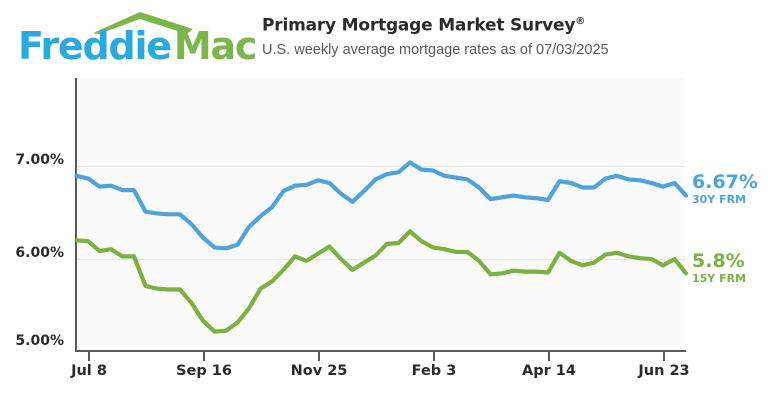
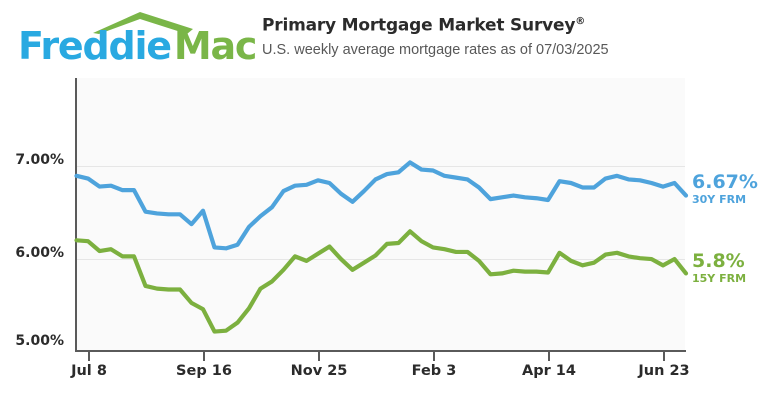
30Y FRM/Sep 16: 6.2% -> 6.5%
15Y FRM/Sep 16: 5.3% -> 5.4%
